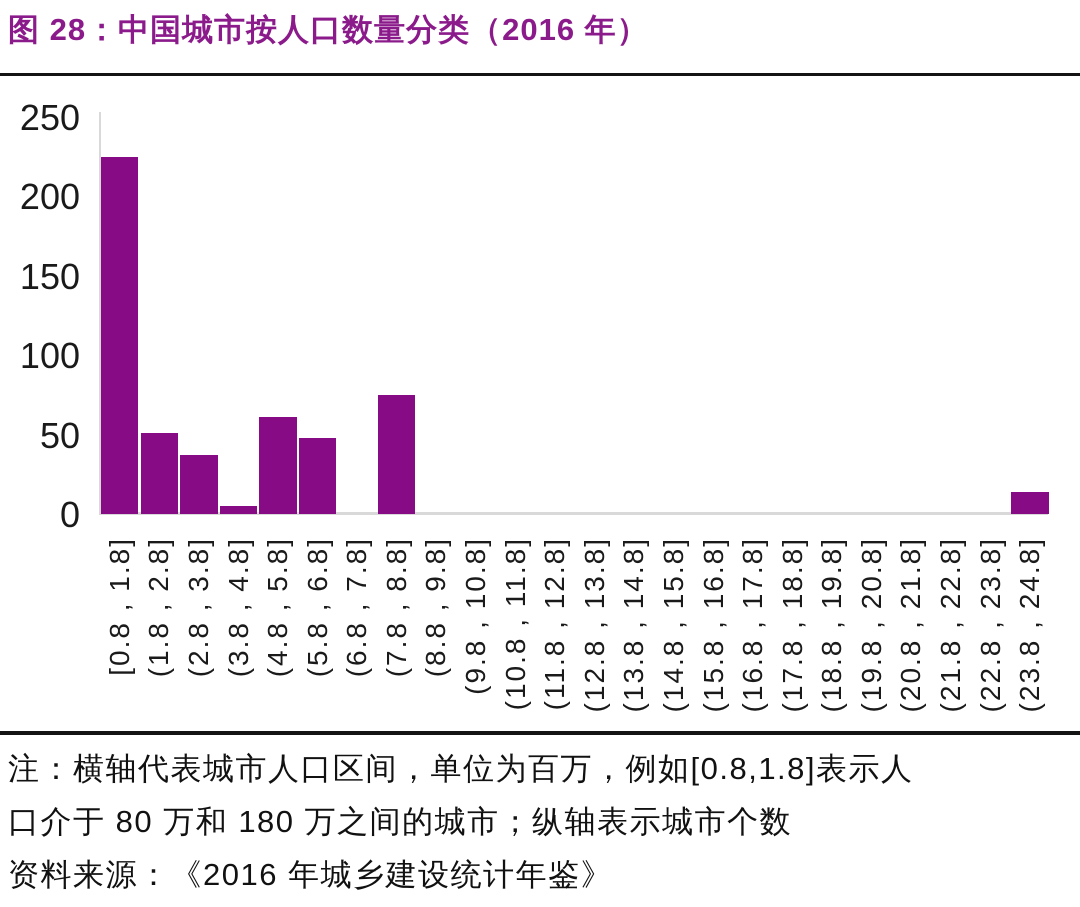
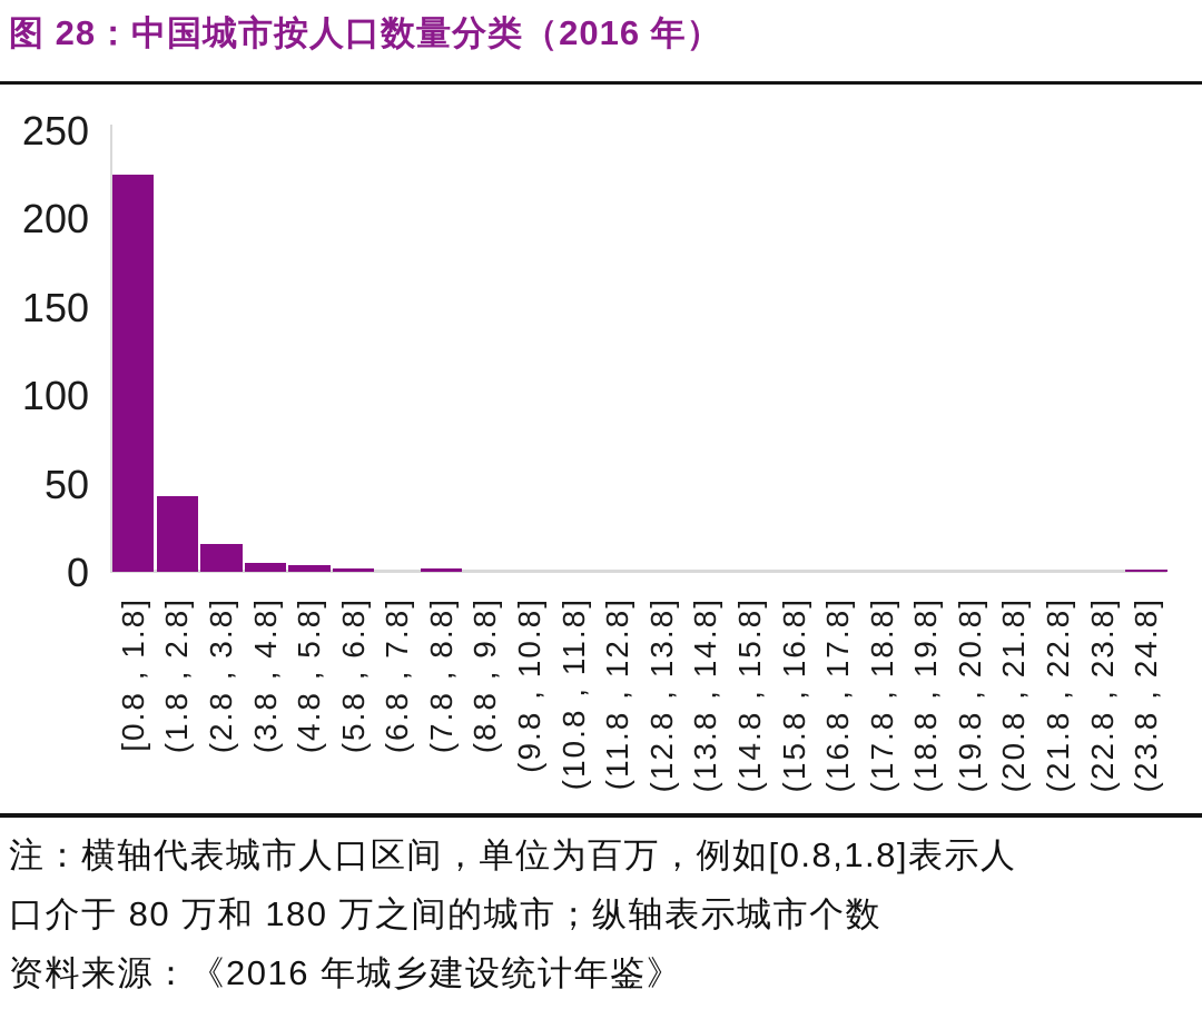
(1.8 , 2.8]: 51 -> 43
(2.8 , 3.8]: 37 -> 16
(4.8 , 5.8]: 61 -> 4
(5.8 , 6.8]: 48 -> 2
(7.8 , 8.8]: 75 -> 2
(23.8 , 24.8]: 14 -> 1
